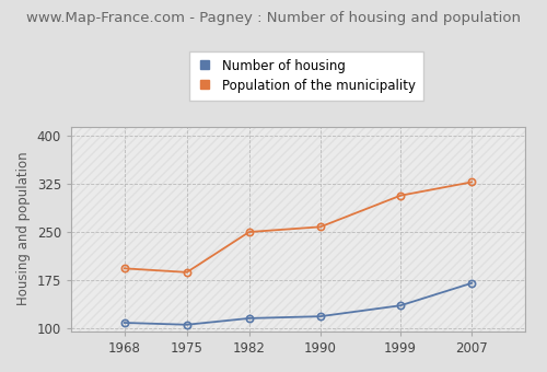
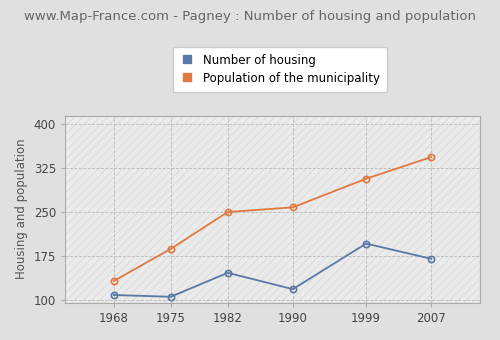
Population of the municipality/1968: 193 -> 132
Number of housing/1982: 115 -> 146
Number of housing/1999: 135 -> 196
Population of the municipality/2007: 328 -> 344
